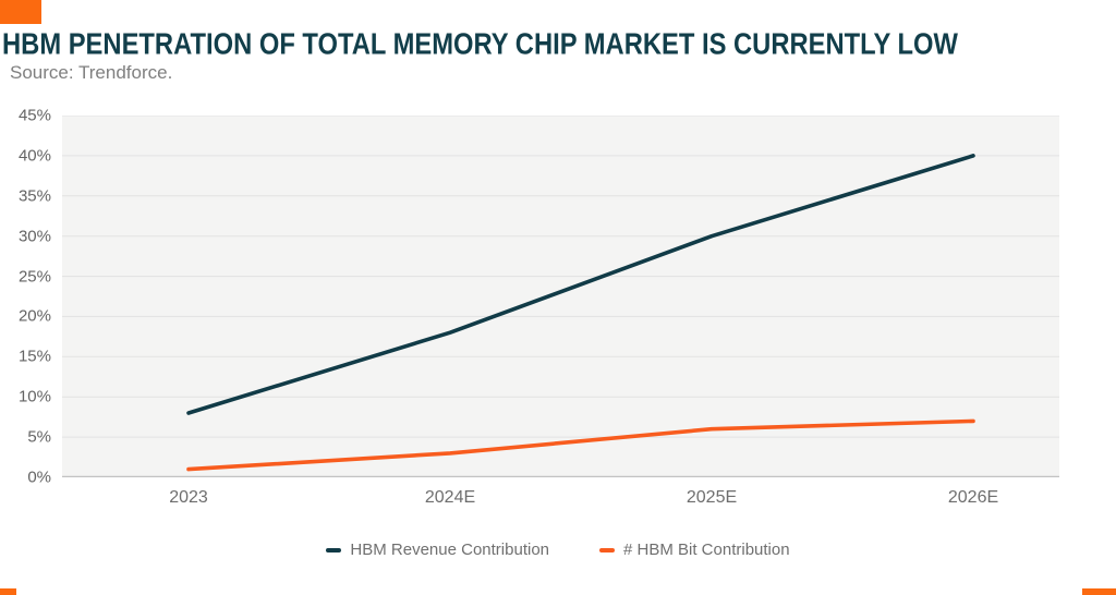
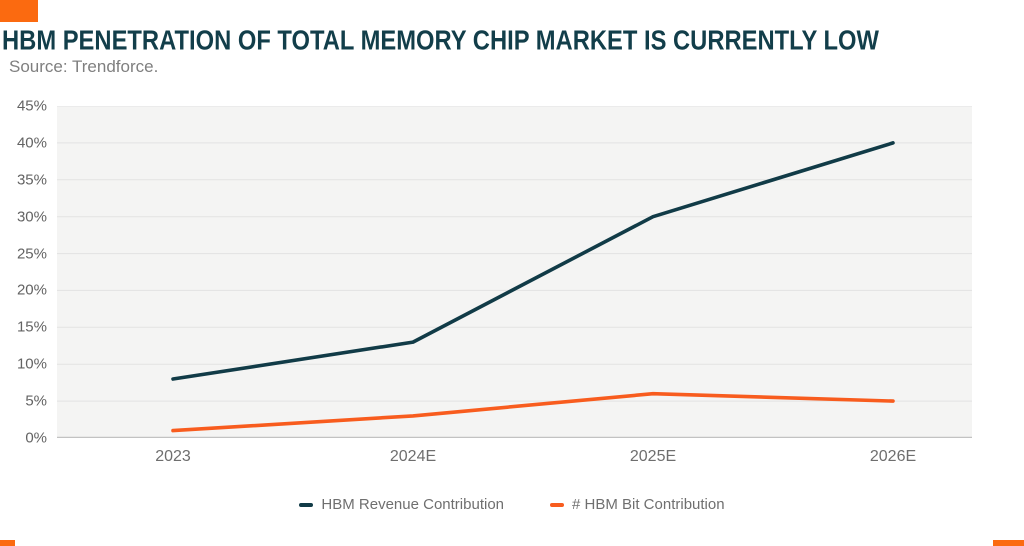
HBM Revenue Contribution/2024E: 18% -> 13%
# HBM Bit Contribution/2026E: 7% -> 5%
